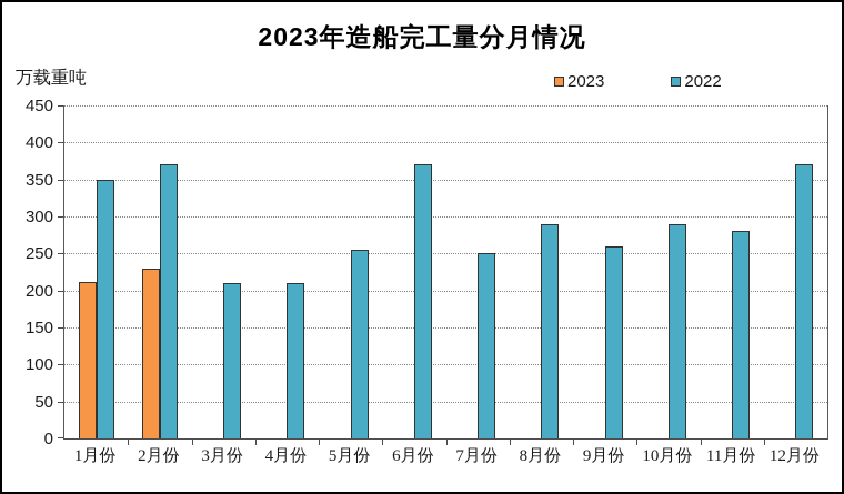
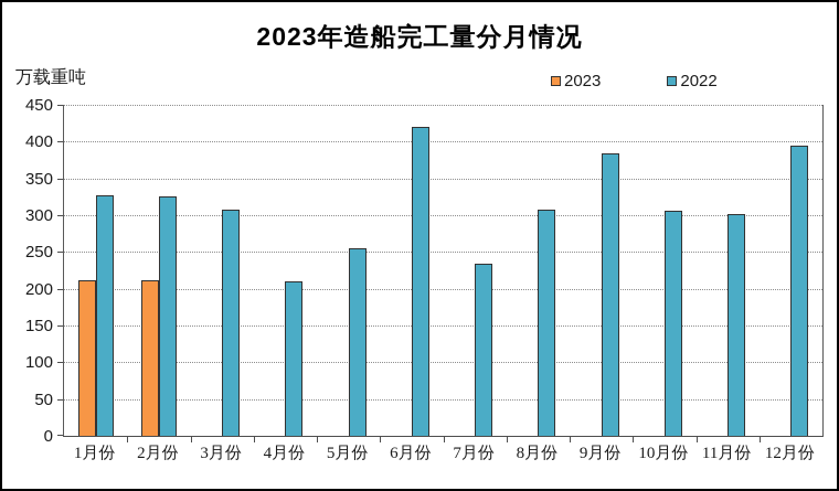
2022/1月份: 350 -> 330
2023/2月份: 230 -> 210
2022/2月份: 370 -> 330
2022/3月份: 210 -> 310
2022/6月份: 370 -> 420
2022/7月份: 250 -> 230
2022/8月份: 290 -> 310
2022/9月份: 260 -> 380
2022/10月份: 290 -> 310
2022/11月份: 280 -> 300
2022/12月份: 370 -> 400
